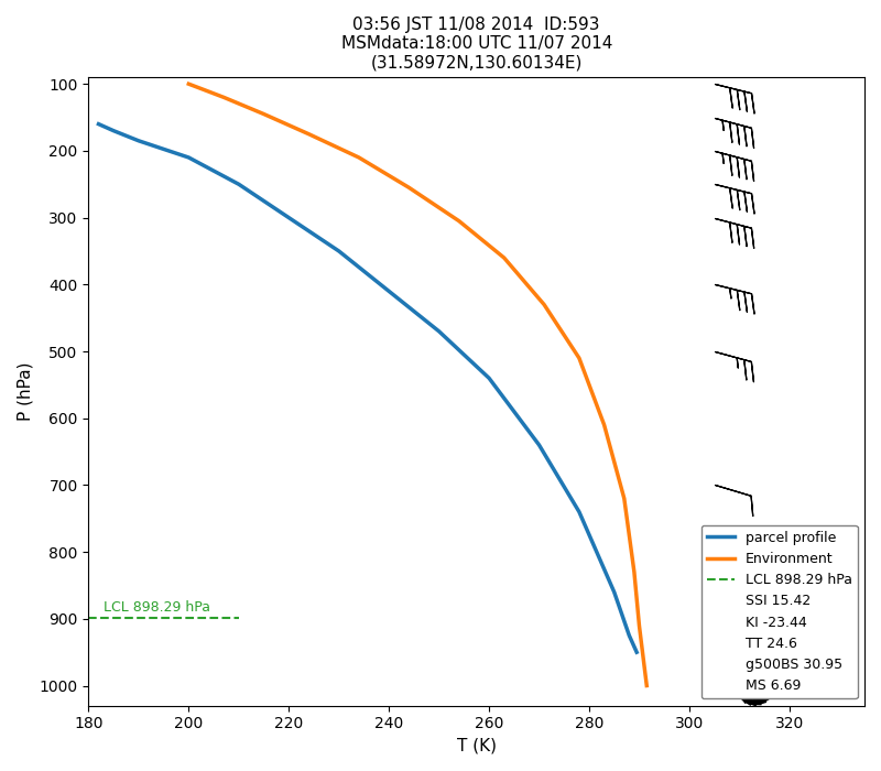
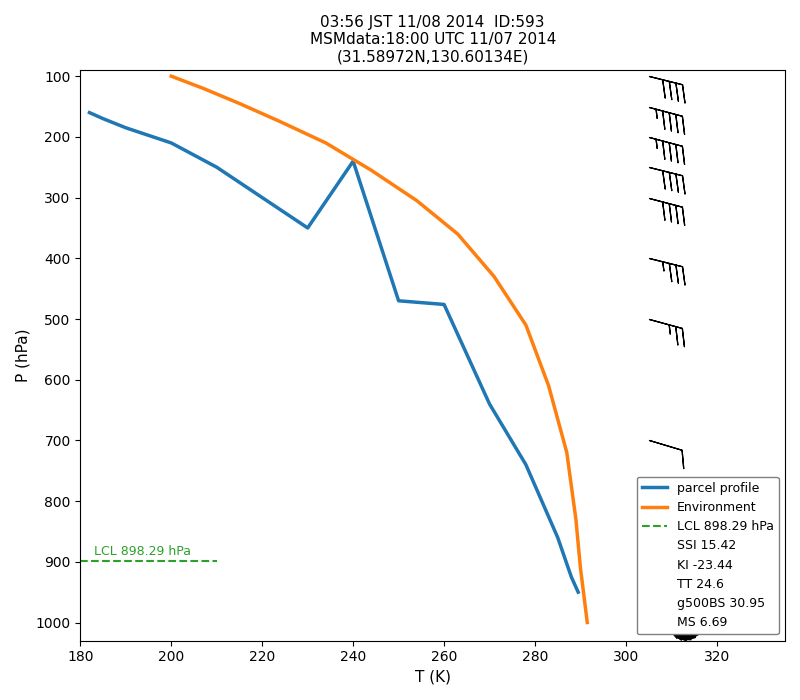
parcel profile/240: 410 -> 240
parcel profile/260: 540 -> 476
